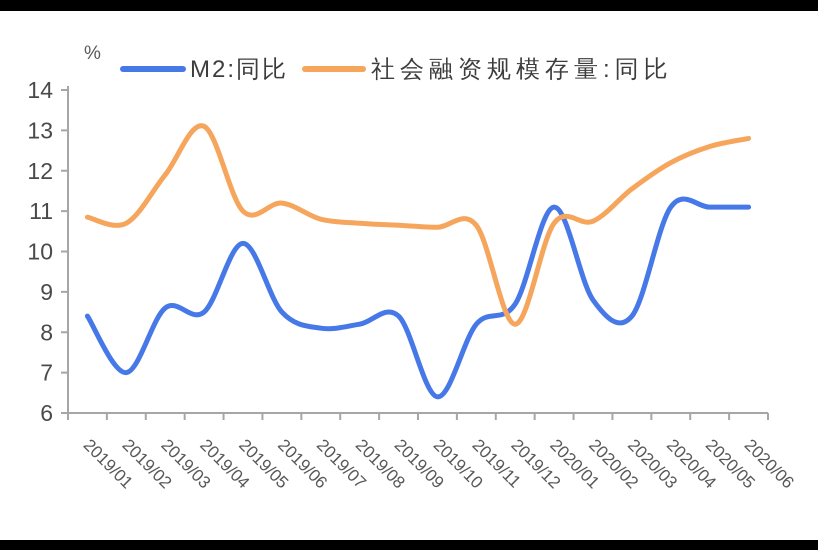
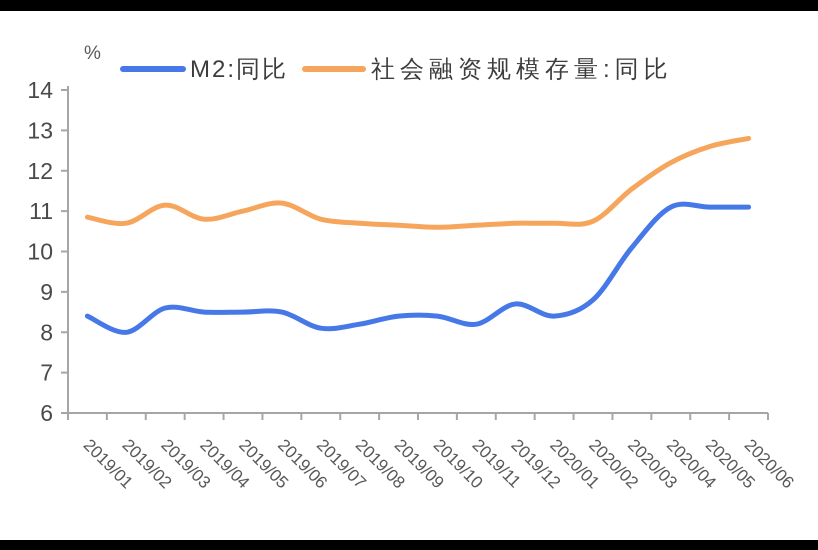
M2:同比/2019/02: 7.0 -> 8.0
社会融资规模存量:同比/2019/03: 11.9 -> 11.2
社会融资规模存量:同比/2019/04: 13.1 -> 10.8
M2:同比/2019/05: 10.2 -> 8.5
M2:同比/2019/10: 6.4 -> 8.4
社会融资规模存量:同比/2019/12: 8.2 -> 10.7
M2:同比/2020/01: 11.1 -> 8.4
M2:同比/2020/03: 8.4 -> 10.1
